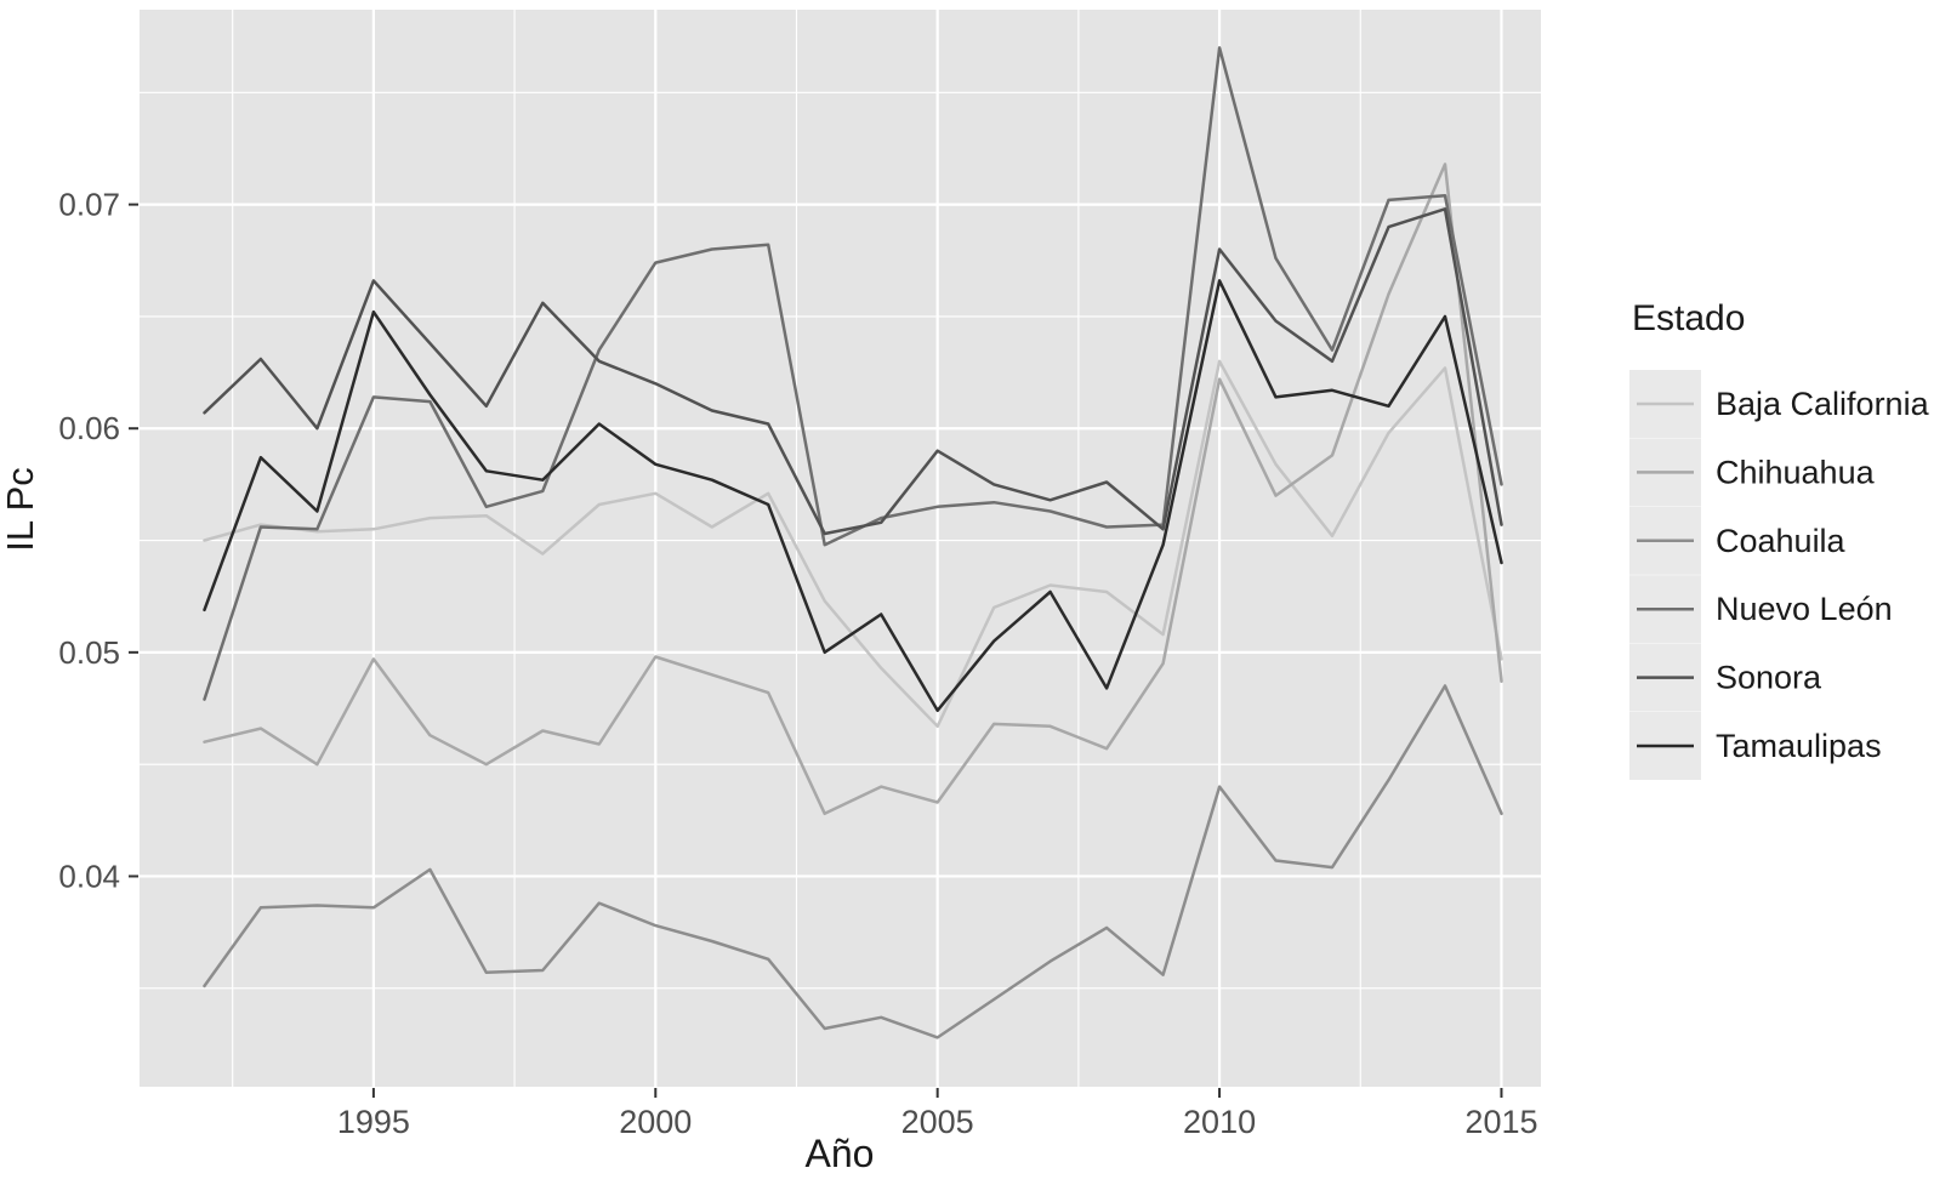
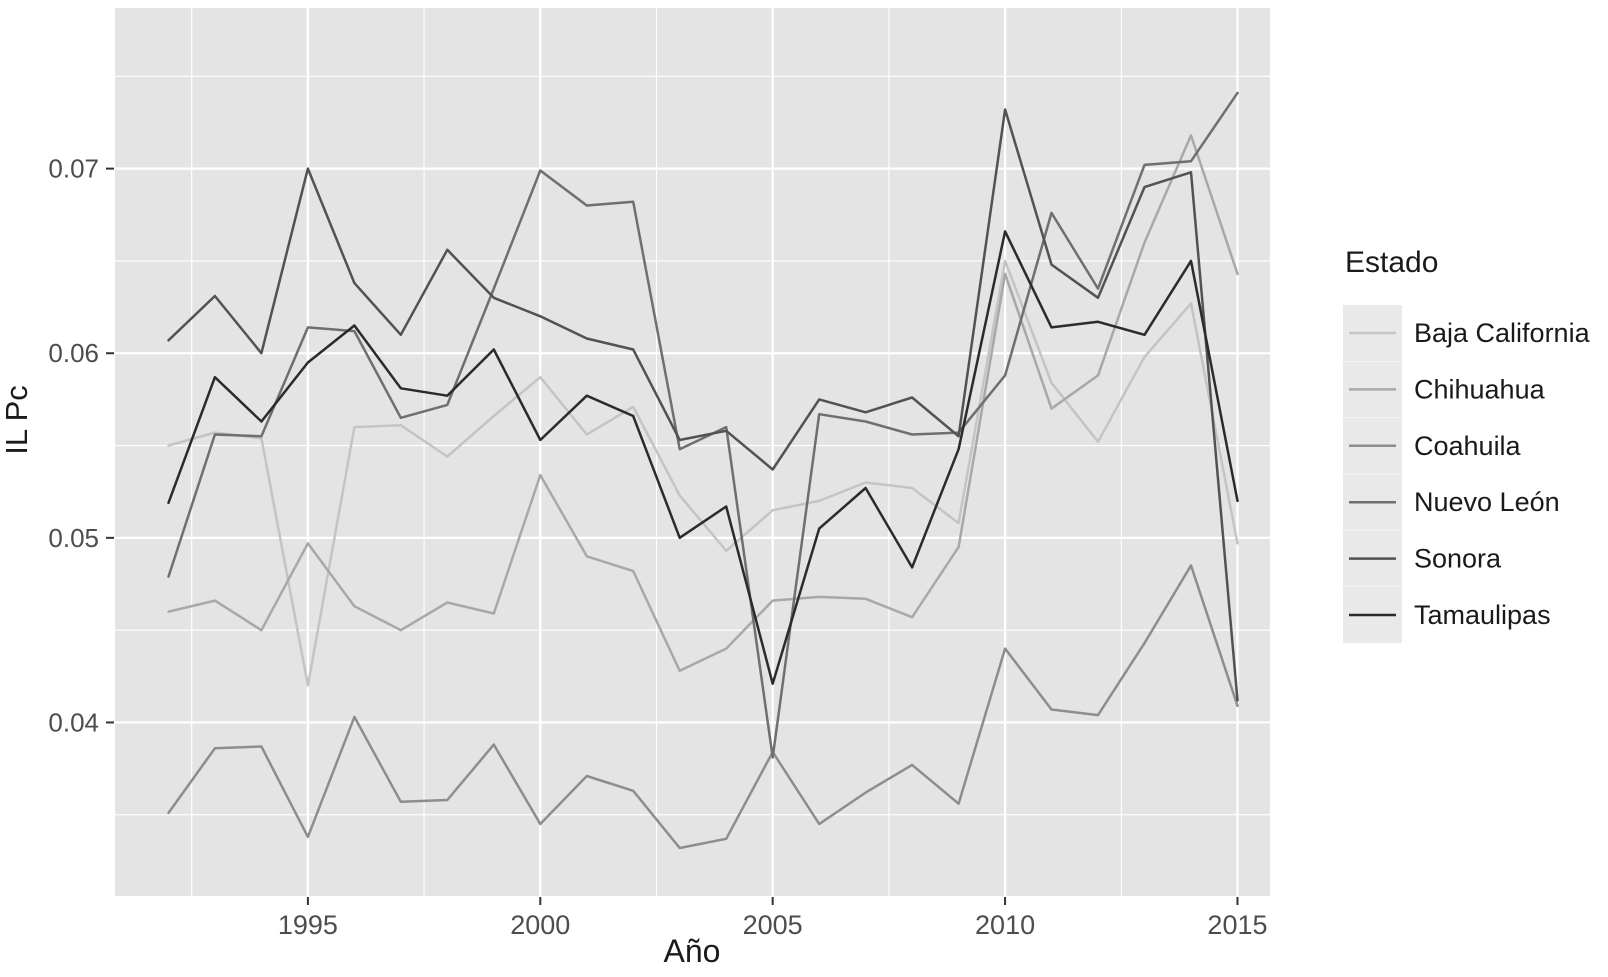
Baja California/1995: 0.0555 -> 0.0420
Coahuila/1995: 0.0386 -> 0.0338
Sonora/1995: 0.0666 -> 0.0700
Tamaulipas/1995: 0.0652 -> 0.0595
Baja California/2000: 0.0571 -> 0.0587
Chihuahua/2000: 0.0498 -> 0.0534
Coahuila/2000: 0.0378 -> 0.0345
Nuevo León/2000: 0.0674 -> 0.0699
Tamaulipas/2000: 0.0584 -> 0.0553
Baja California/2005: 0.0467 -> 0.0515
Chihuahua/2005: 0.0433 -> 0.0466
Coahuila/2005: 0.0328 -> 0.0384
Nuevo León/2005: 0.0565 -> 0.0381
Sonora/2005: 0.0590 -> 0.0537
Tamaulipas/2005: 0.0474 -> 0.0421
Baja California/2010: 0.0630 -> 0.0650
Chihuahua/2010: 0.0622 -> 0.0643
Nuevo León/2010: 0.0770 -> 0.0588
Sonora/2010: 0.0680 -> 0.0732
Chihuahua/2015: 0.0487 -> 0.0643
Coahuila/2015: 0.0428 -> 0.0409
Nuevo León/2015: 0.0575 -> 0.0741
Sonora/2015: 0.0557 -> 0.0412
Tamaulipas/2015: 0.0540 -> 0.0520
